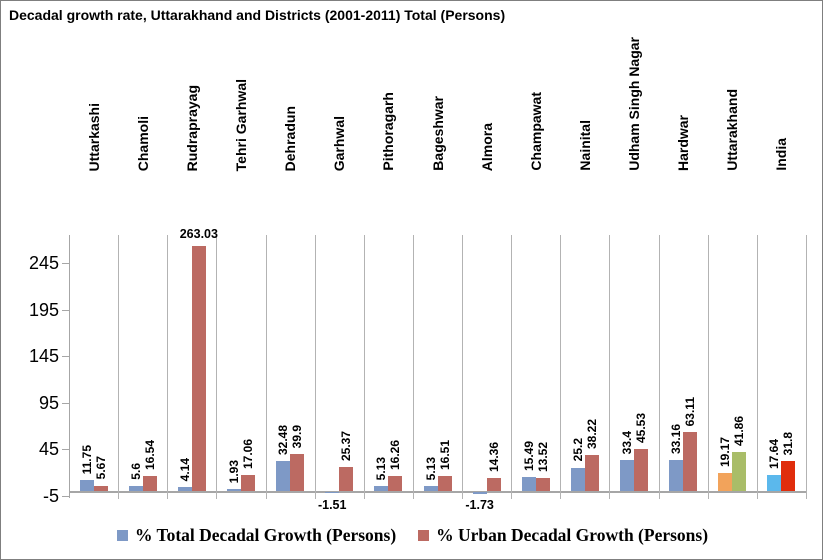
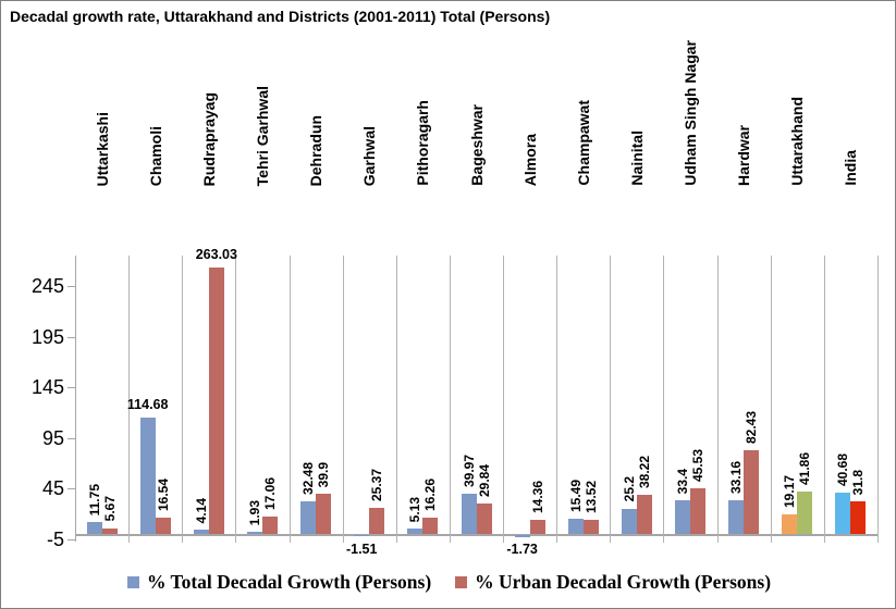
% Total Decadal Growth (Persons)/Chamoli: 5.6 -> 114.68
% Total Decadal Growth (Persons)/Bageshwar: 5.13 -> 39.97
% Urban Decadal Growth (Persons)/Bageshwar: 16.51 -> 29.84
% Urban Decadal Growth (Persons)/Hardwar: 63.11 -> 82.43
% Total Decadal Growth (Persons)/India: 17.64 -> 40.68
